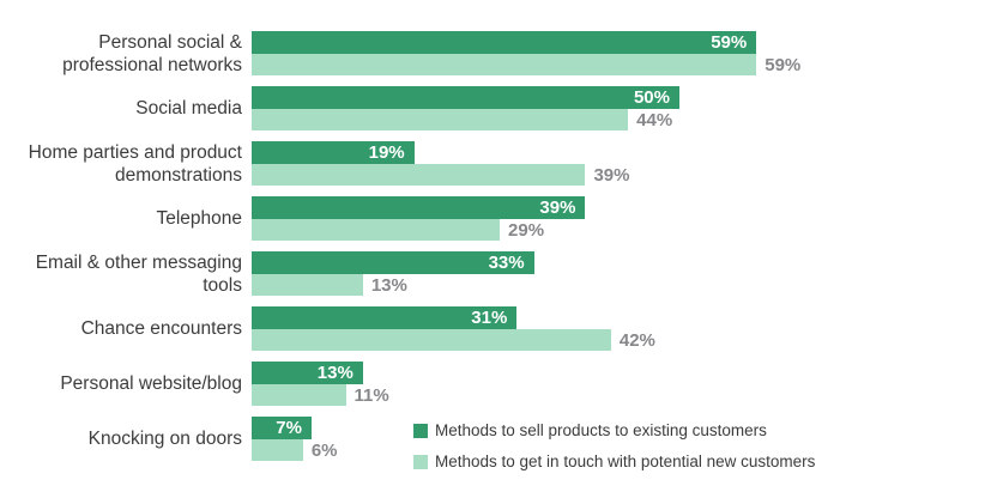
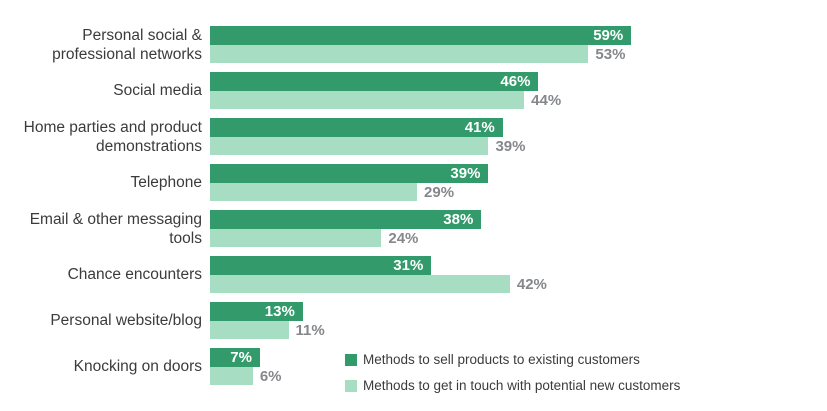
Methods to get in touch with potential new customers/Personal social & professional networks: 59% -> 53%
Methods to sell products to existing customers/Social media: 50% -> 46%
Methods to sell products to existing customers/Home parties and product demonstrations: 19% -> 41%
Methods to sell products to existing customers/Email & other messaging tools: 33% -> 38%
Methods to get in touch with potential new customers/Email & other messaging tools: 13% -> 24%
